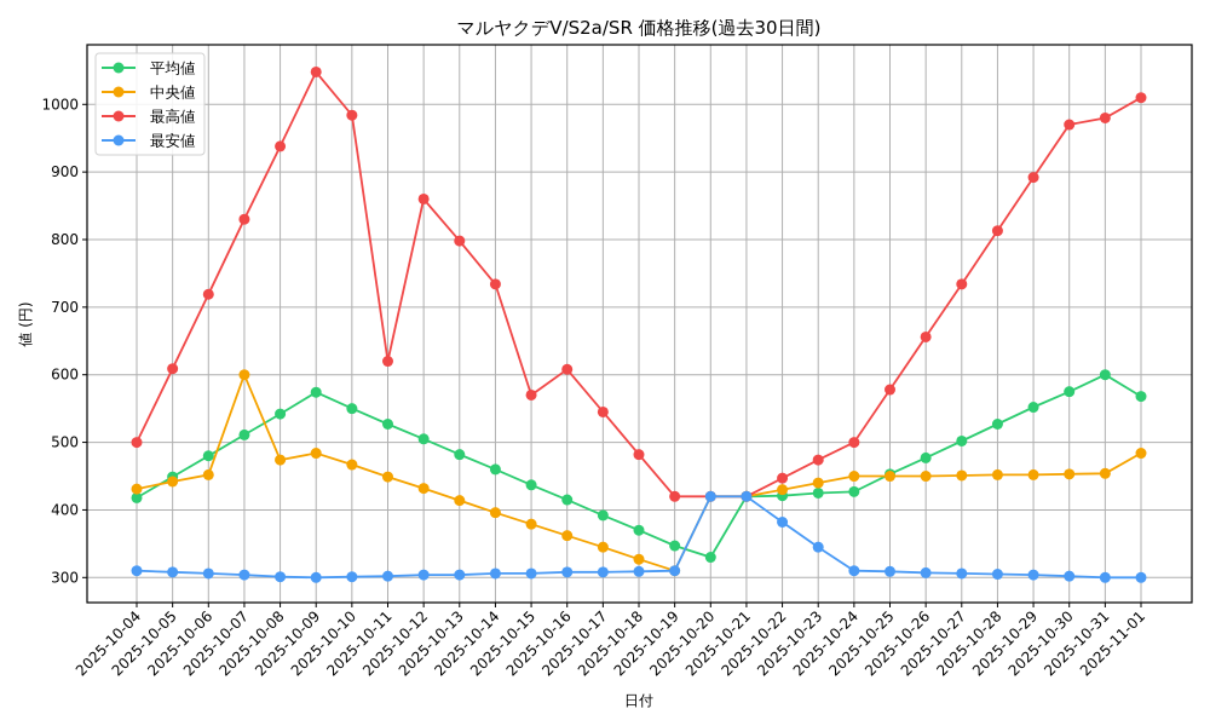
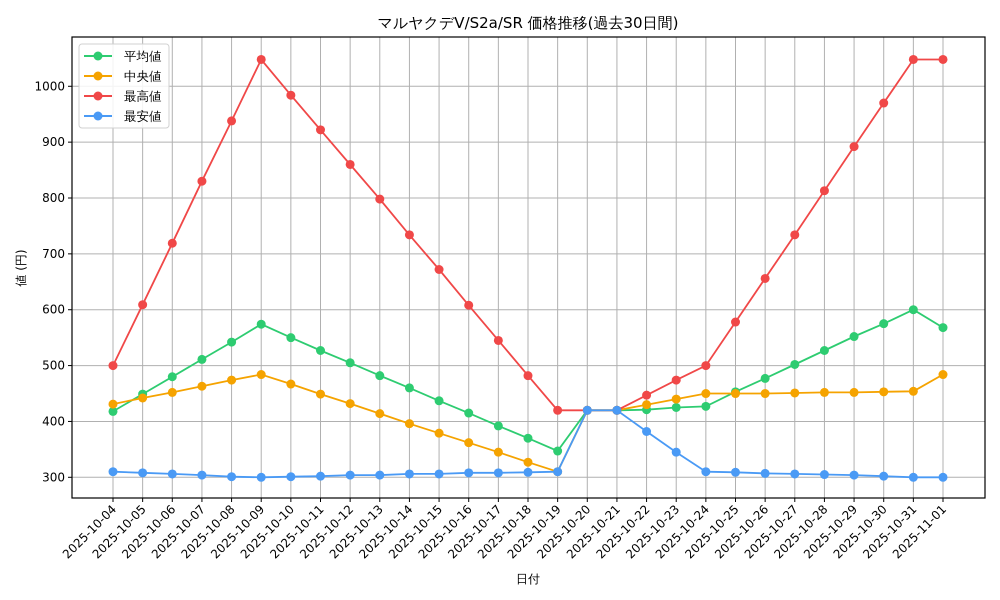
中央値/2025-10-07: 600 -> 460
最高値/2025-10-11: 620 -> 920
最高値/2025-10-15: 570 -> 670
平均値/2025-10-20: 330 -> 420
最高値/2025-10-31: 980 -> 1050
最高値/2025-11-01: 1010 -> 1050
